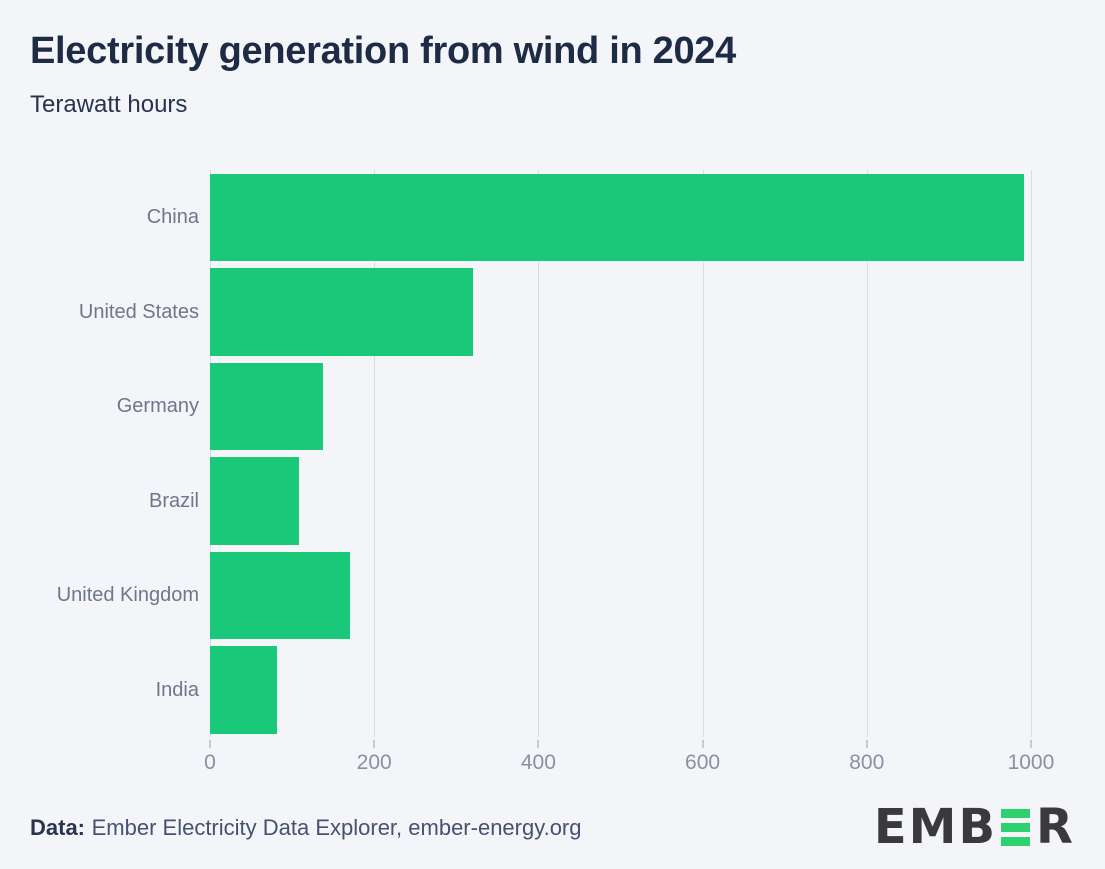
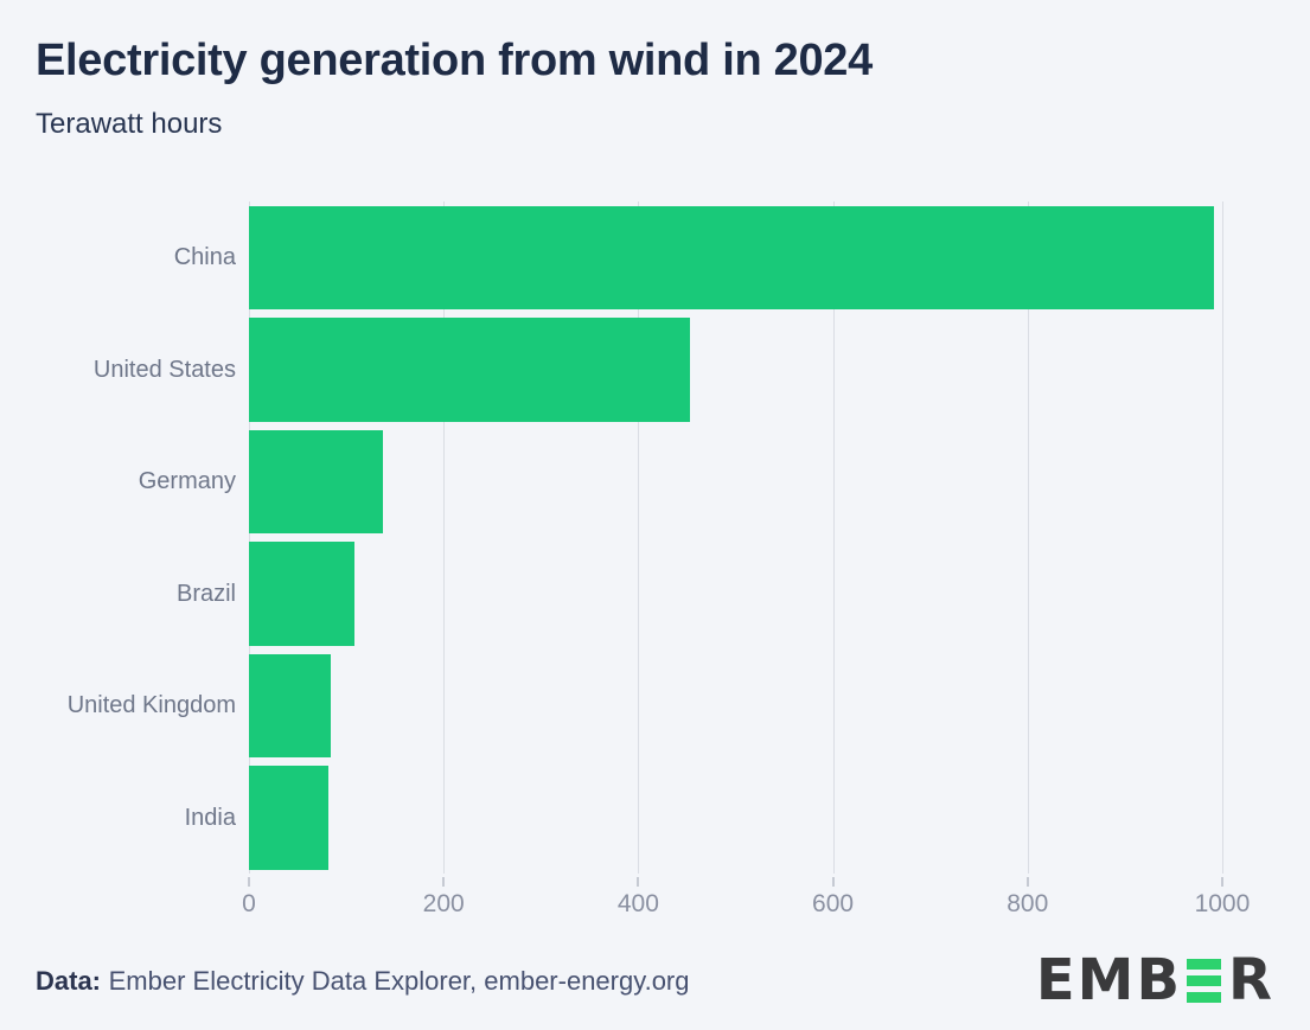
United States: 320 -> 450
United Kingdom: 170 -> 80
